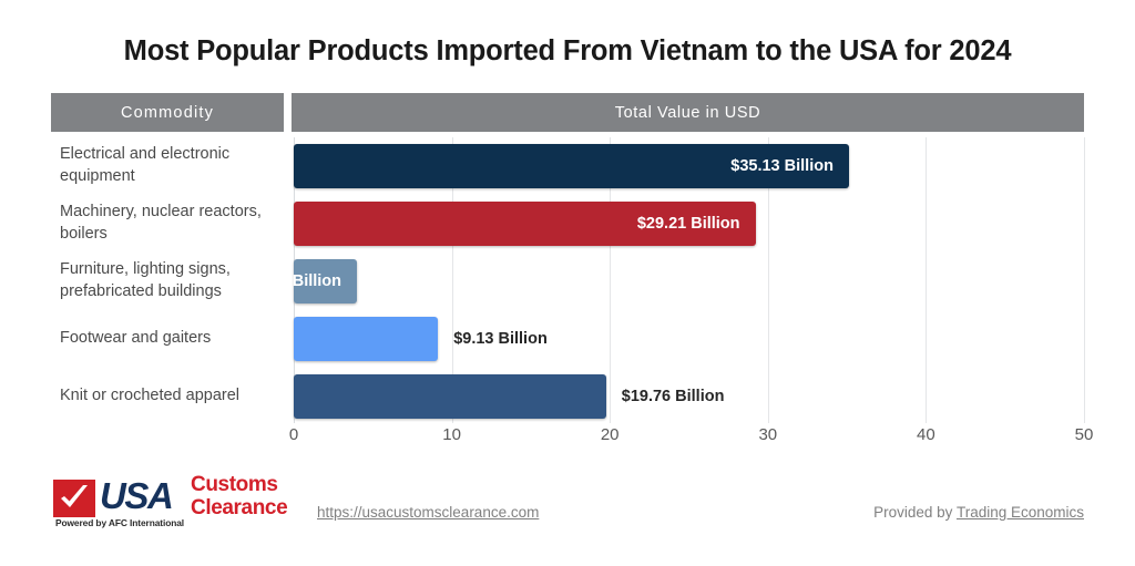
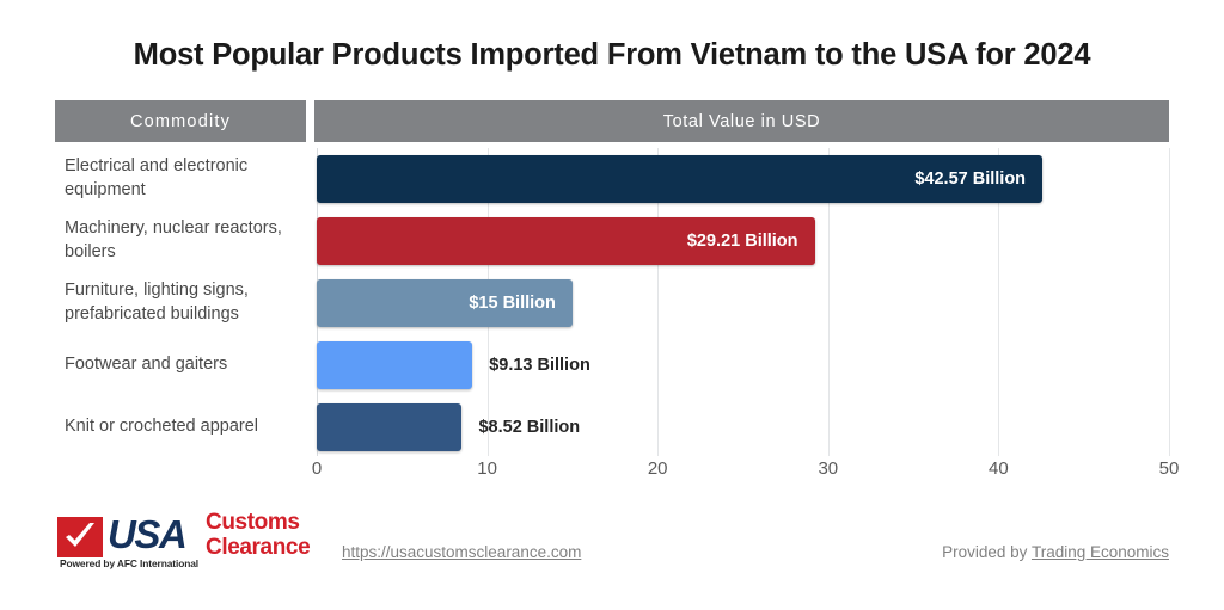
Electrical and electronic equipment: $35.13 -> $42.57
Furniture, lighting signs, prefabricated buildings: $4 -> $15
Knit or crocheted apparel: $19.76 -> $8.52
